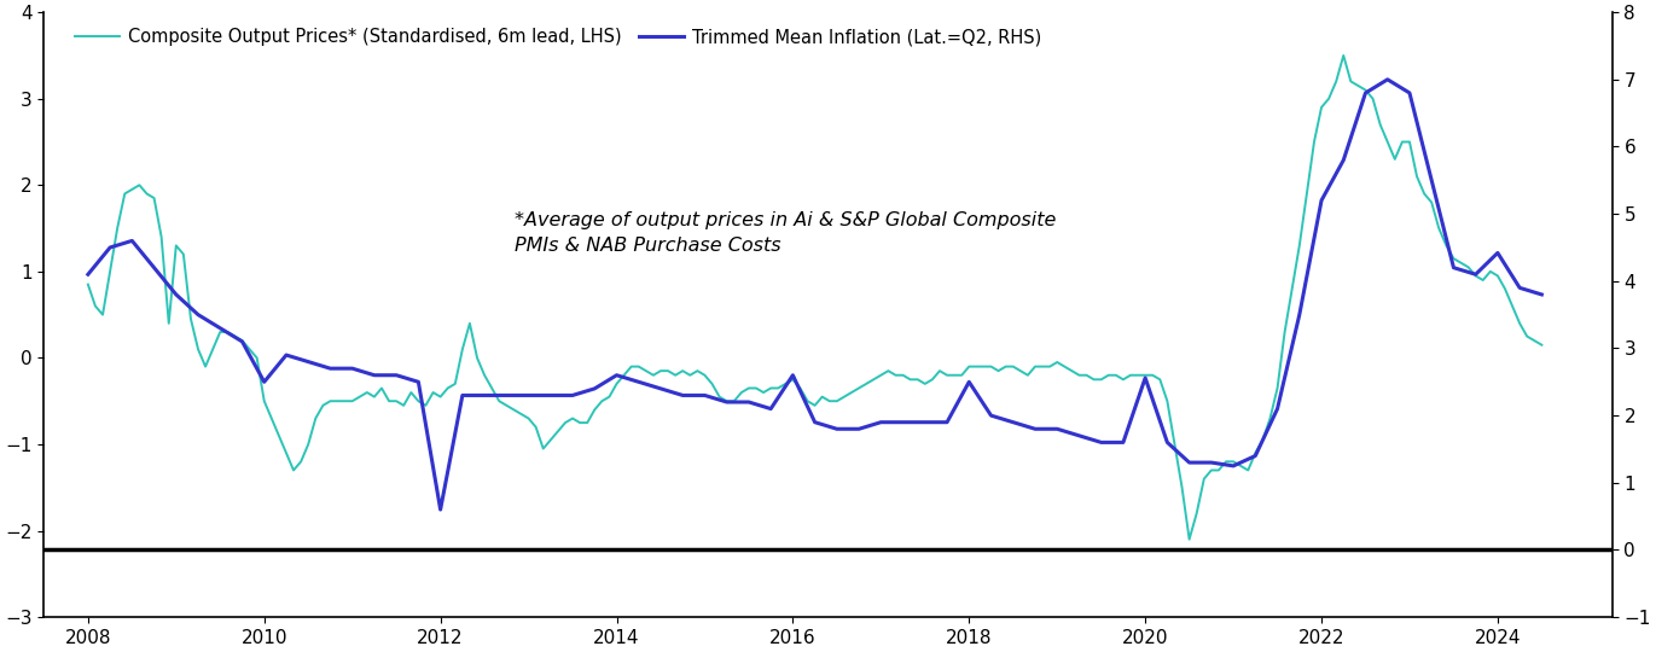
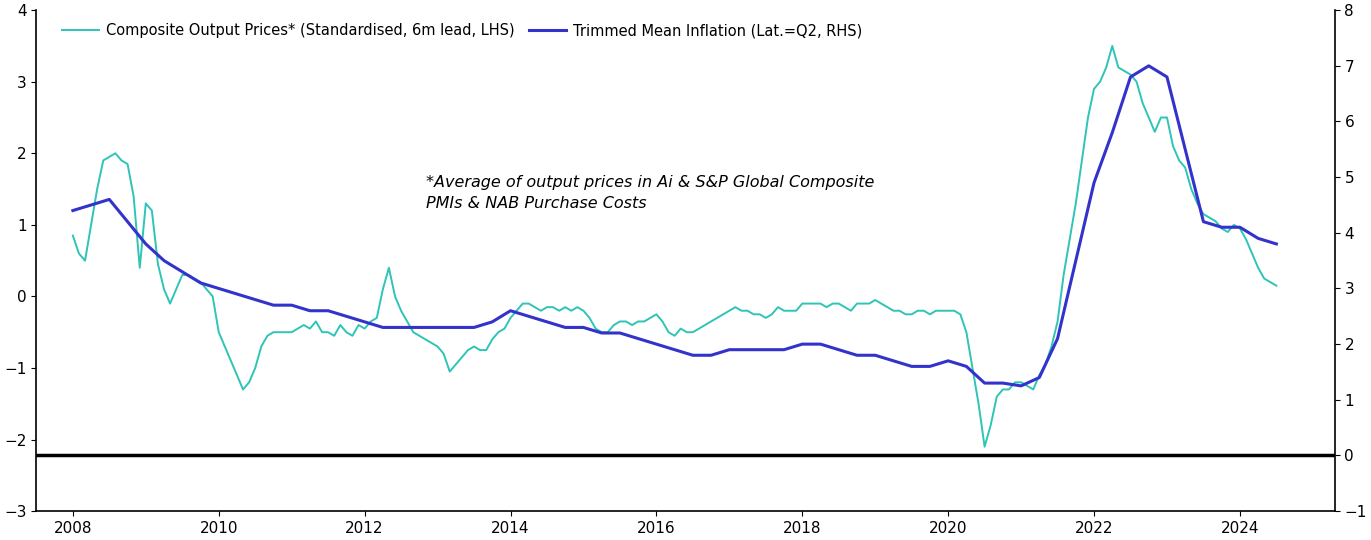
Trimmed Mean Inflation (Lat.=Q2, RHS)/2008: 4.10 -> 4.40
Trimmed Mean Inflation (Lat.=Q2, RHS)/2010: 2.50 -> 3.00
Trimmed Mean Inflation (Lat.=Q2, RHS)/2012: 0.60 -> 2.40
Trimmed Mean Inflation (Lat.=Q2, RHS)/2016: 2.60 -> 2.00
Trimmed Mean Inflation (Lat.=Q2, RHS)/2018: 2.50 -> 2.00
Trimmed Mean Inflation (Lat.=Q2, RHS)/2020: 2.56 -> 1.70
Trimmed Mean Inflation (Lat.=Q2, RHS)/2022: 5.20 -> 4.90
Trimmed Mean Inflation (Lat.=Q2, RHS)/2024: 4.42 -> 4.10
